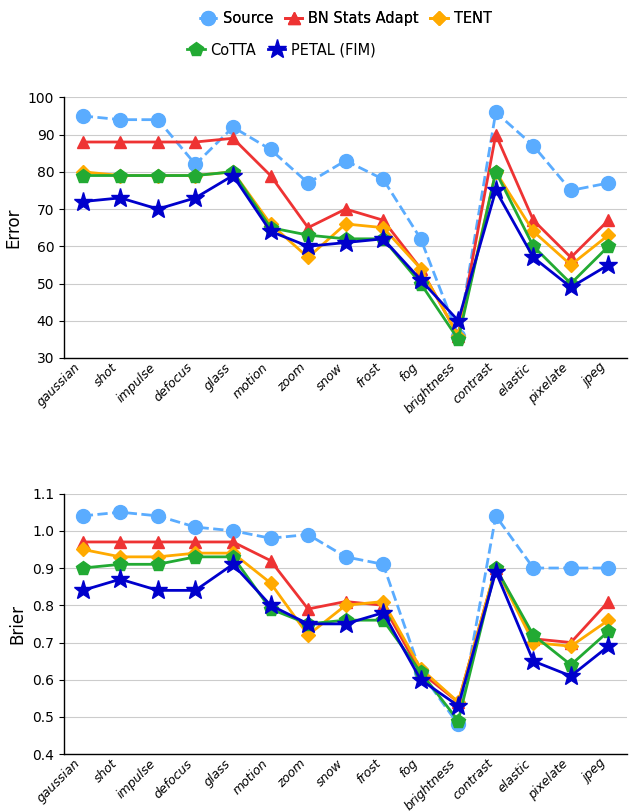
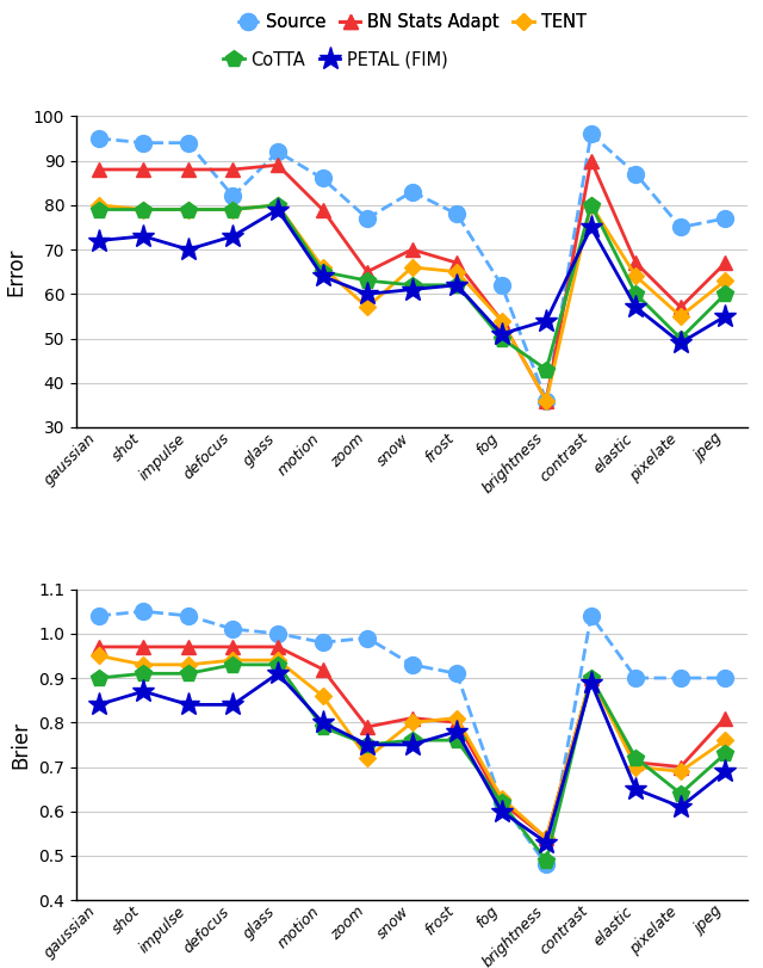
CoTTA/brightness: 35 -> 43
PETAL (FIM)/brightness: 40 -> 54
